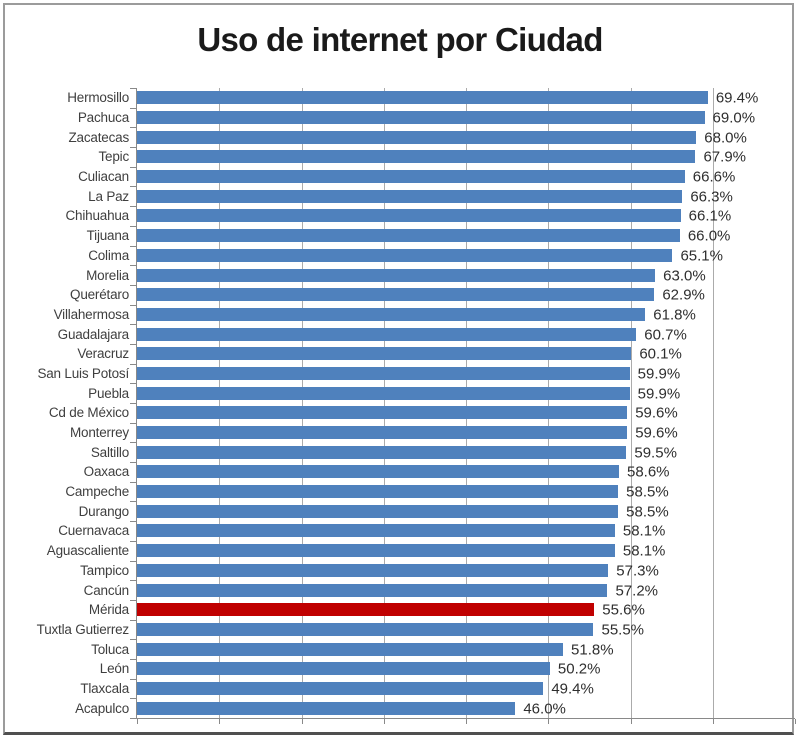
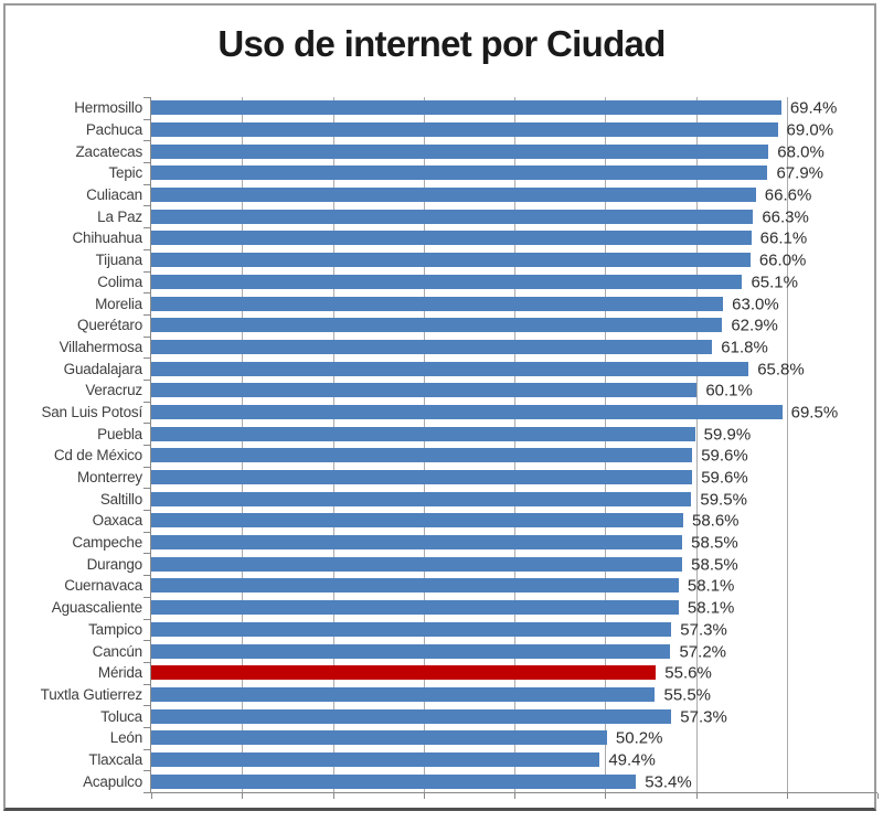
Guadalajara: 60.7% -> 65.8%
San Luis Potosí: 59.9% -> 69.5%
Toluca: 51.8% -> 57.3%
Acapulco: 46.0% -> 53.4%
